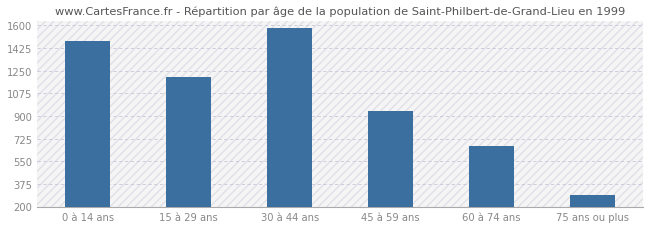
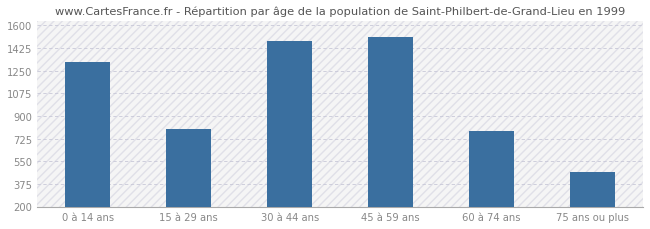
0 à 14 ans: 1480 -> 1320
15 à 29 ans: 1200 -> 800
30 à 44 ans: 1580 -> 1480
45 à 59 ans: 940 -> 1510
60 à 74 ans: 670 -> 780
75 ans ou plus: 290 -> 470
